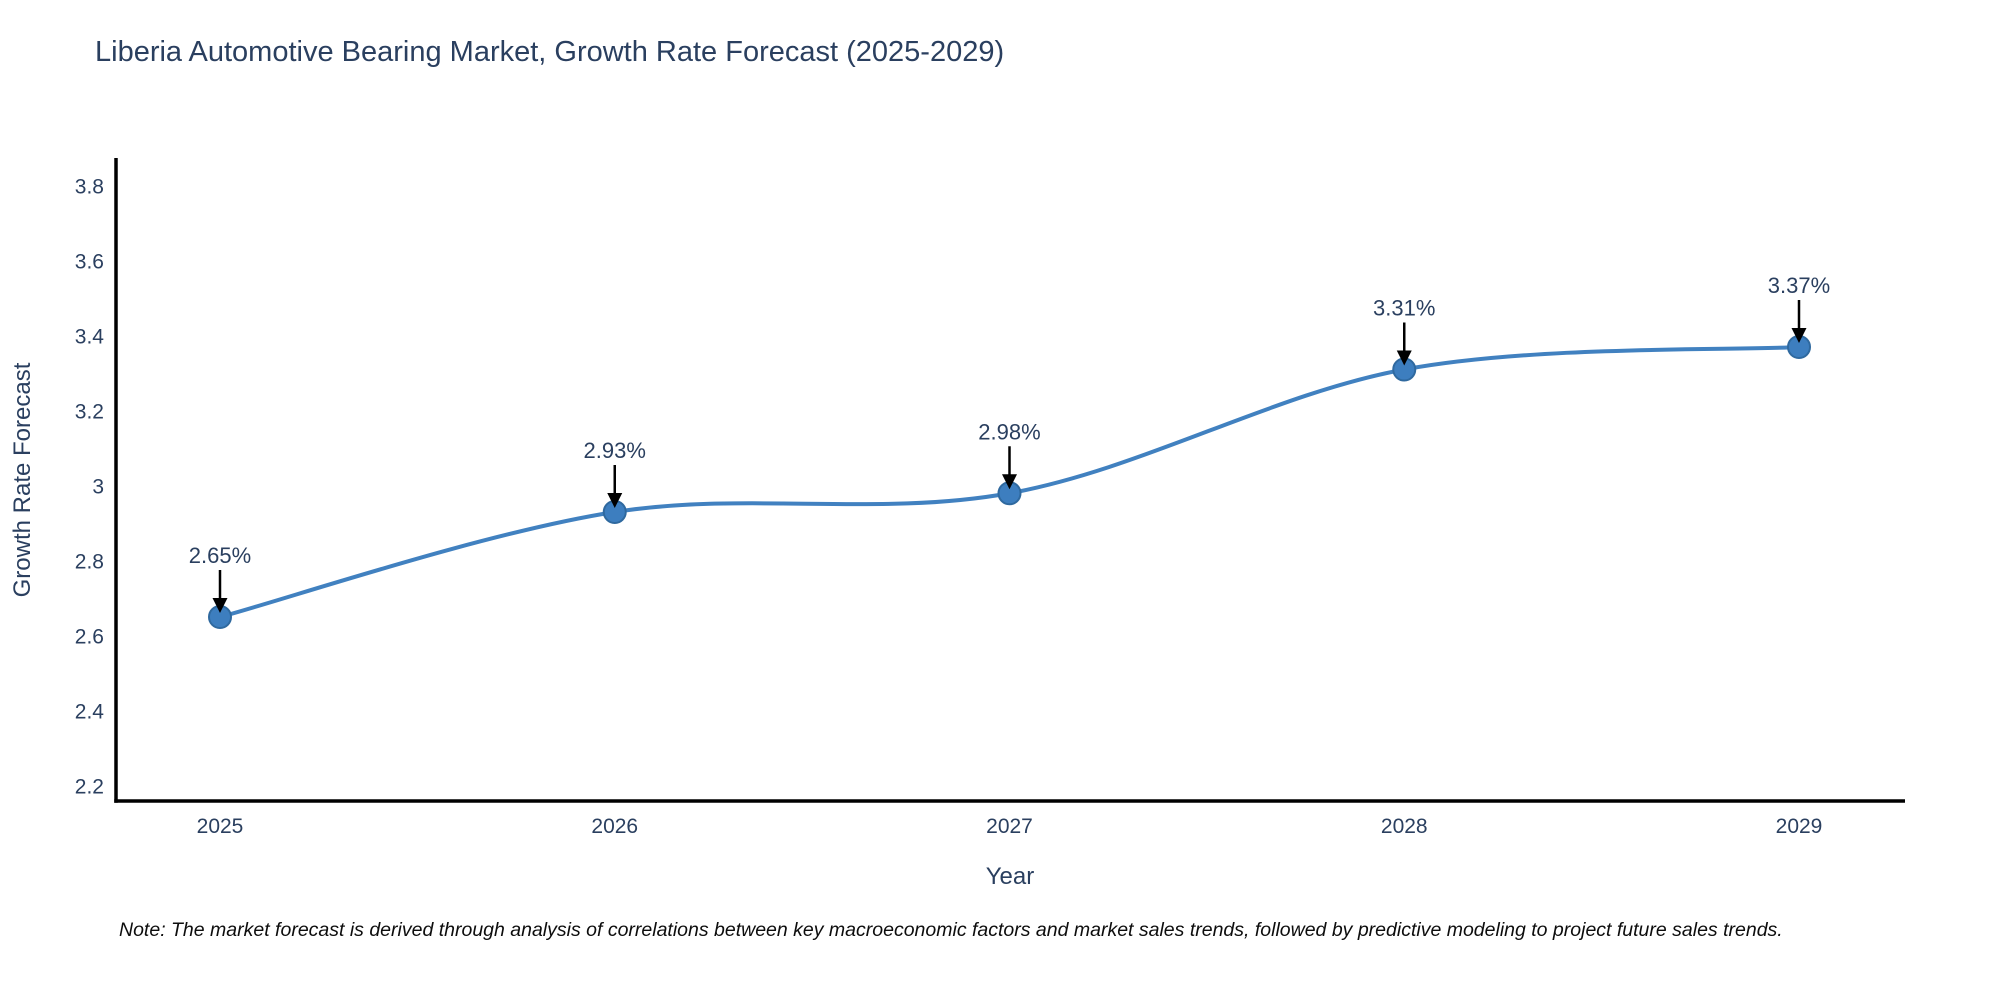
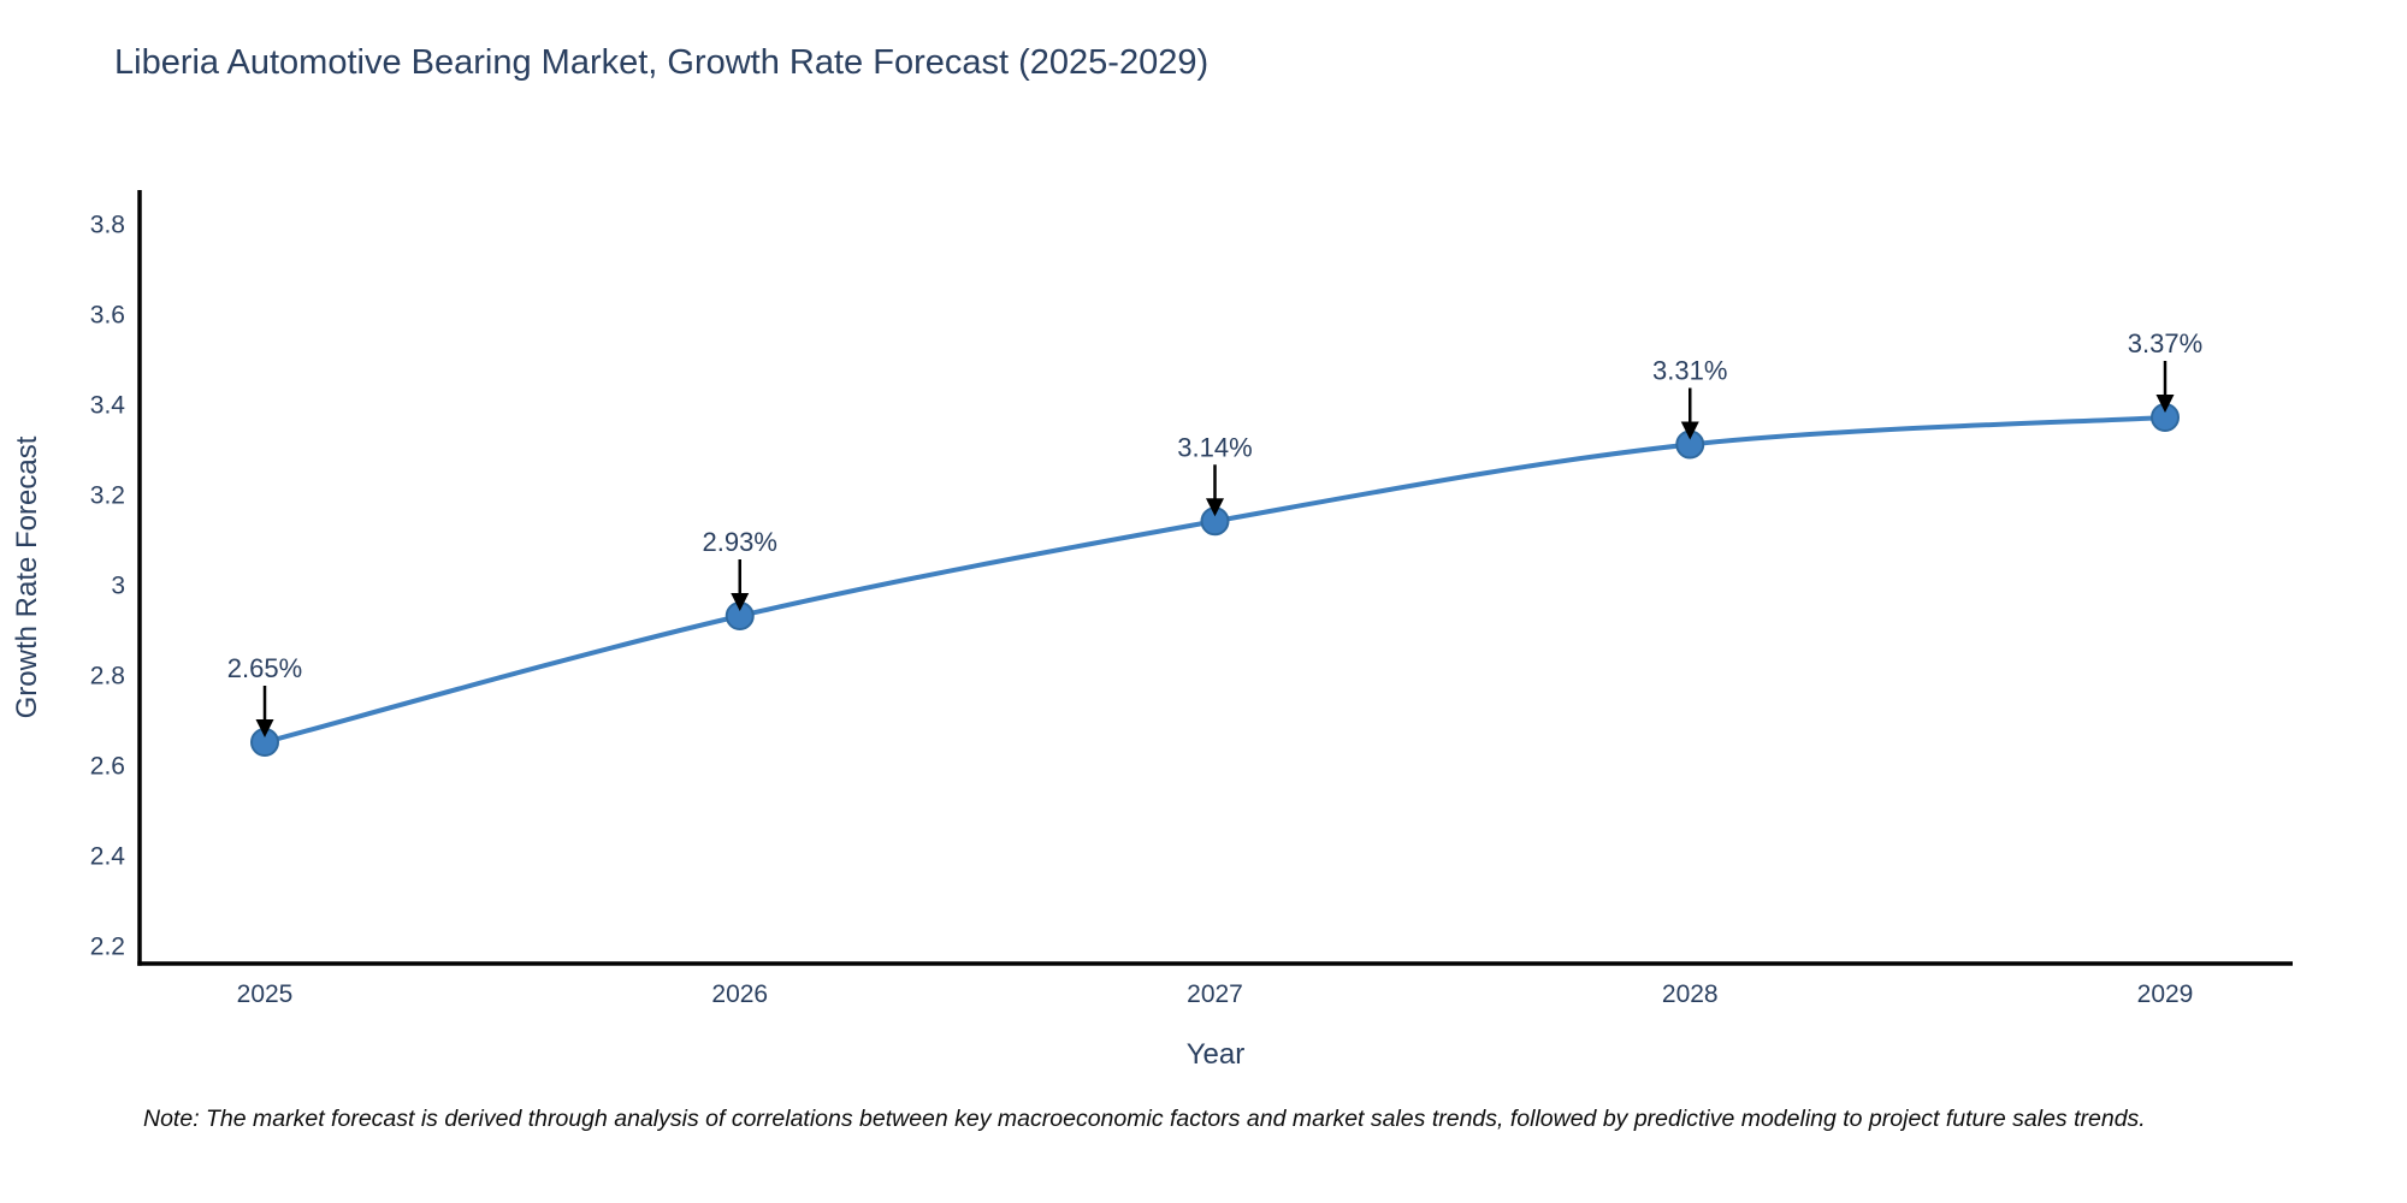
2027: 2.98% -> 3.14%
